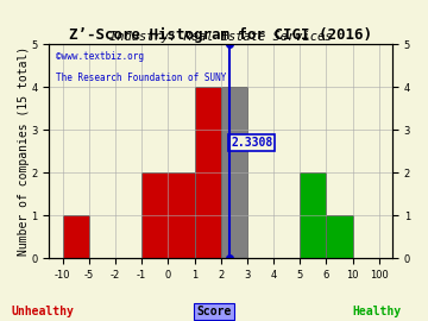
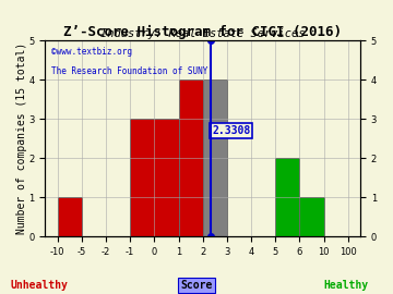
0: 2 -> 3
